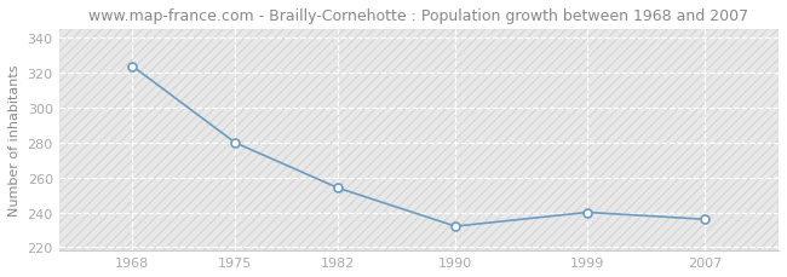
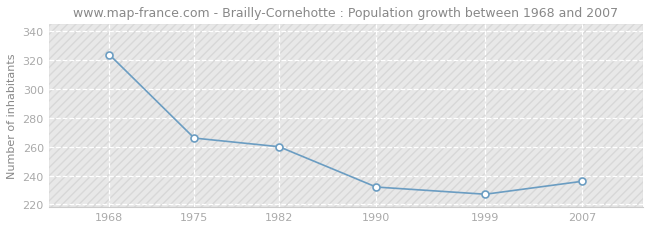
1975: 280 -> 266
1982: 254 -> 260
1999: 240 -> 227
